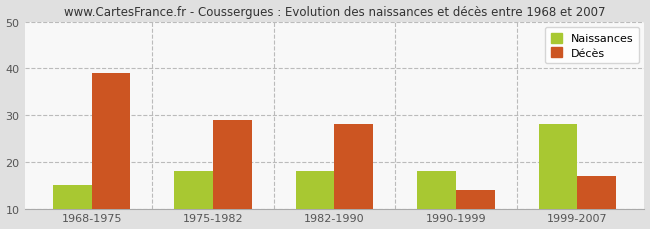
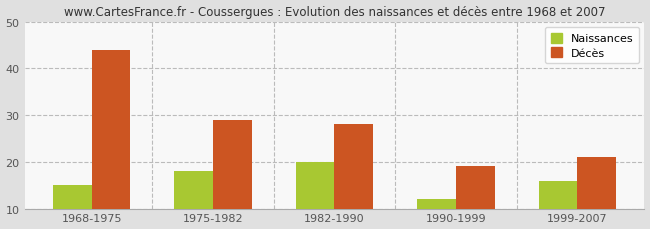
Décès/1968-1975: 39 -> 44
Naissances/1982-1990: 18 -> 20
Naissances/1990-1999: 18 -> 12
Décès/1990-1999: 14 -> 19
Naissances/1999-2007: 28 -> 16
Décès/1999-2007: 17 -> 21
